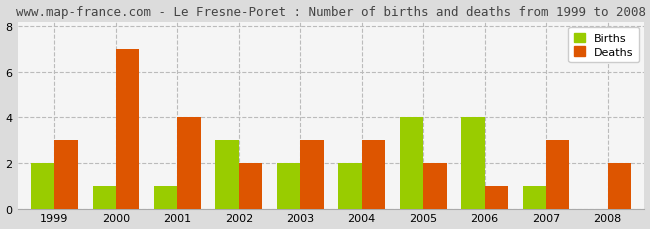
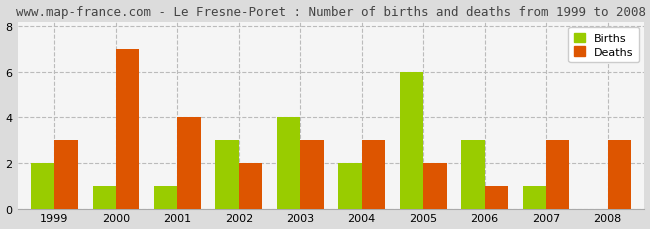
Births/2003: 2 -> 4
Births/2005: 4 -> 6
Births/2006: 4 -> 3
Deaths/2008: 2 -> 3
